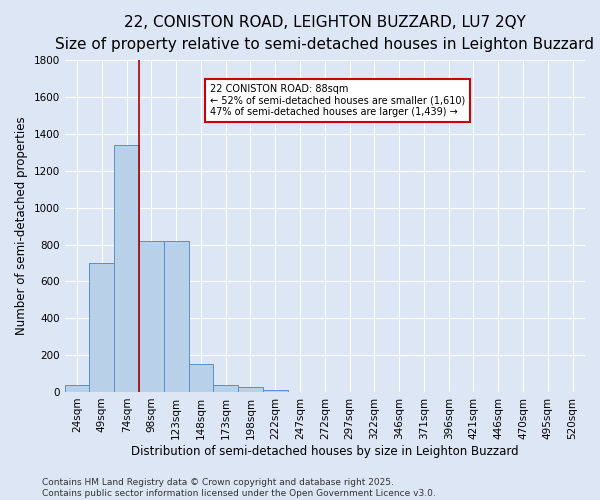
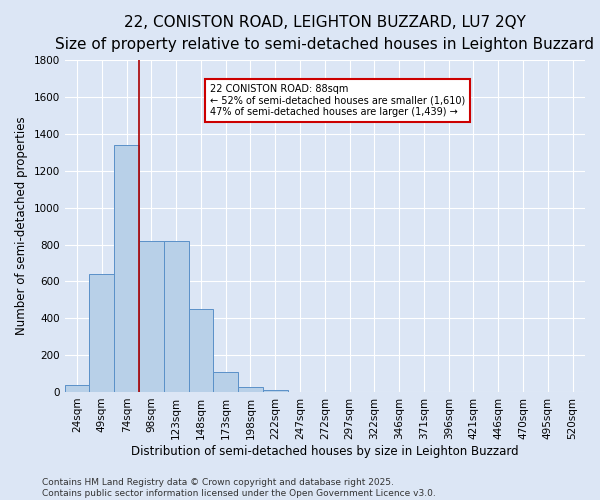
49sqm: 700 -> 640
148sqm: 150 -> 450
173sqm: 40 -> 110
